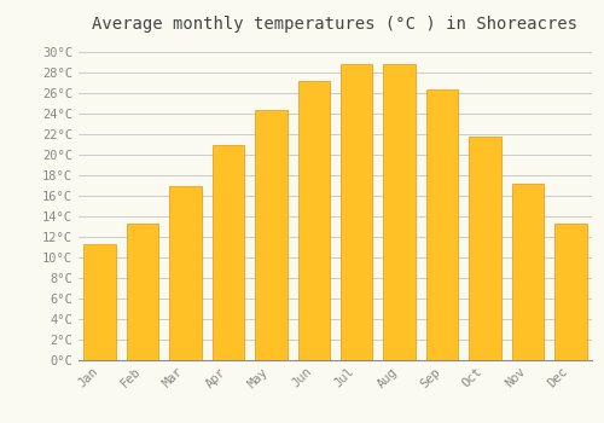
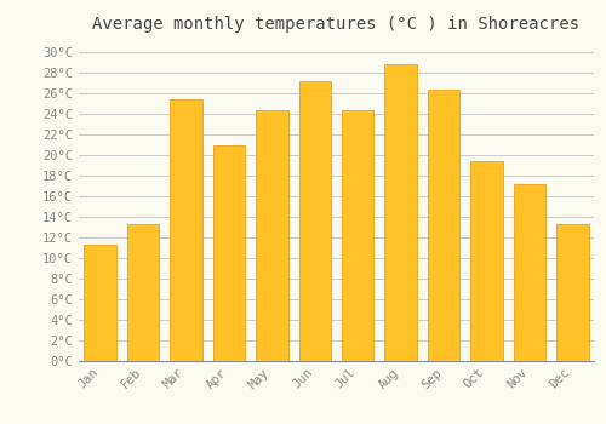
Mar: 17.0°C -> 25.4°C
Jul: 28.9°C -> 24.4°C
Oct: 21.8°C -> 19.4°C
